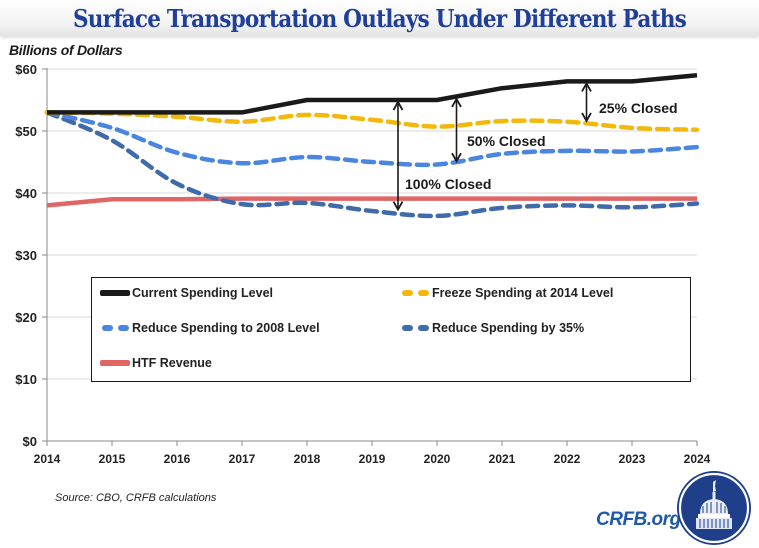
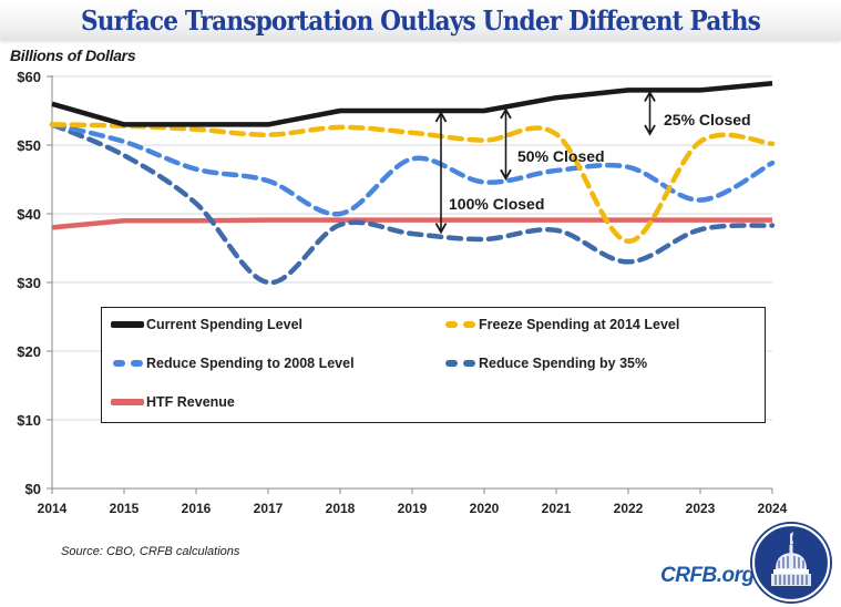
Current Spending Level/2014: $53 -> $56
Reduce Spending by 35%/2017: $38 -> $30
Reduce Spending to 2008 Level/2018: $46 -> $40
Reduce Spending to 2008 Level/2019: $45 -> $48
Freeze Spending at 2014 Level/2022: $52 -> $36
Reduce Spending by 35%/2022: $38 -> $33
Reduce Spending to 2008 Level/2023: $47 -> $42
